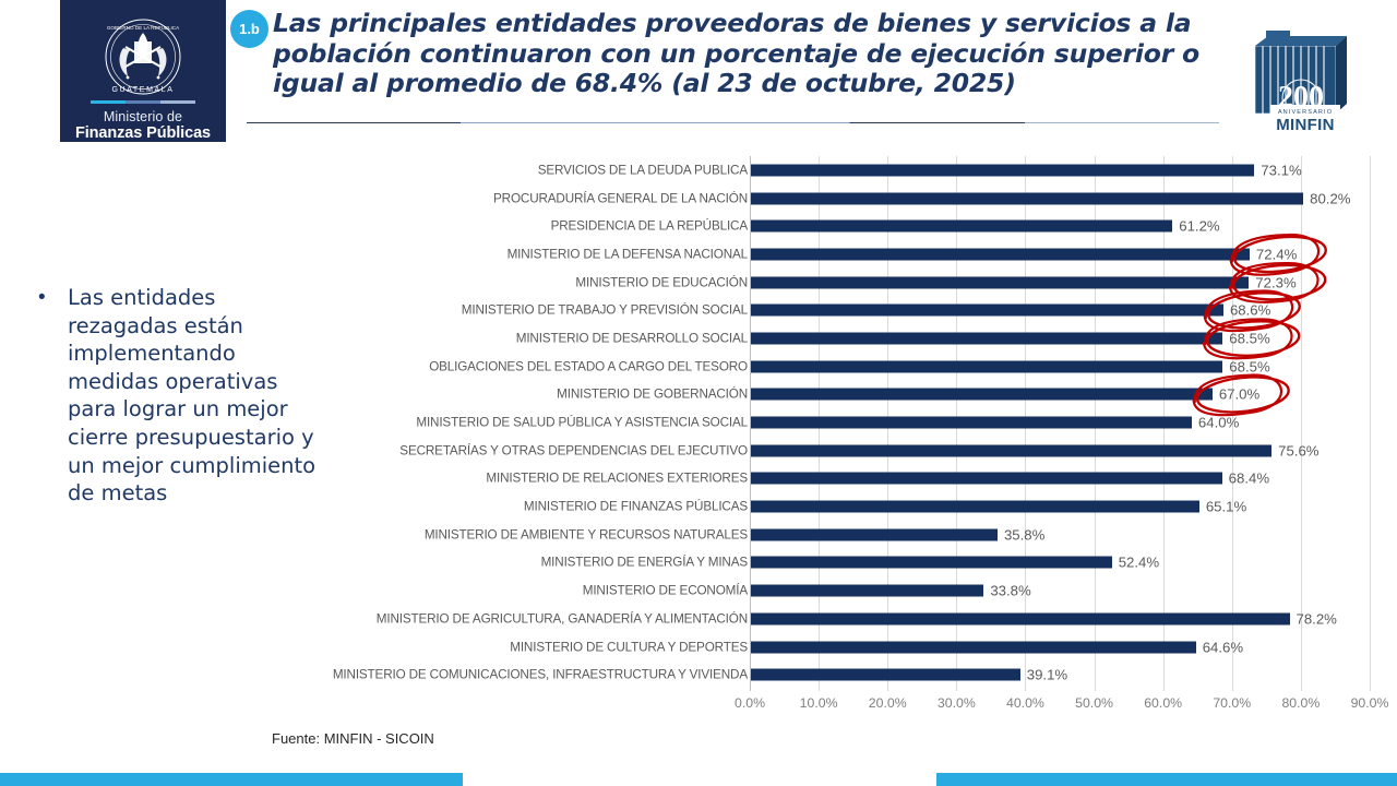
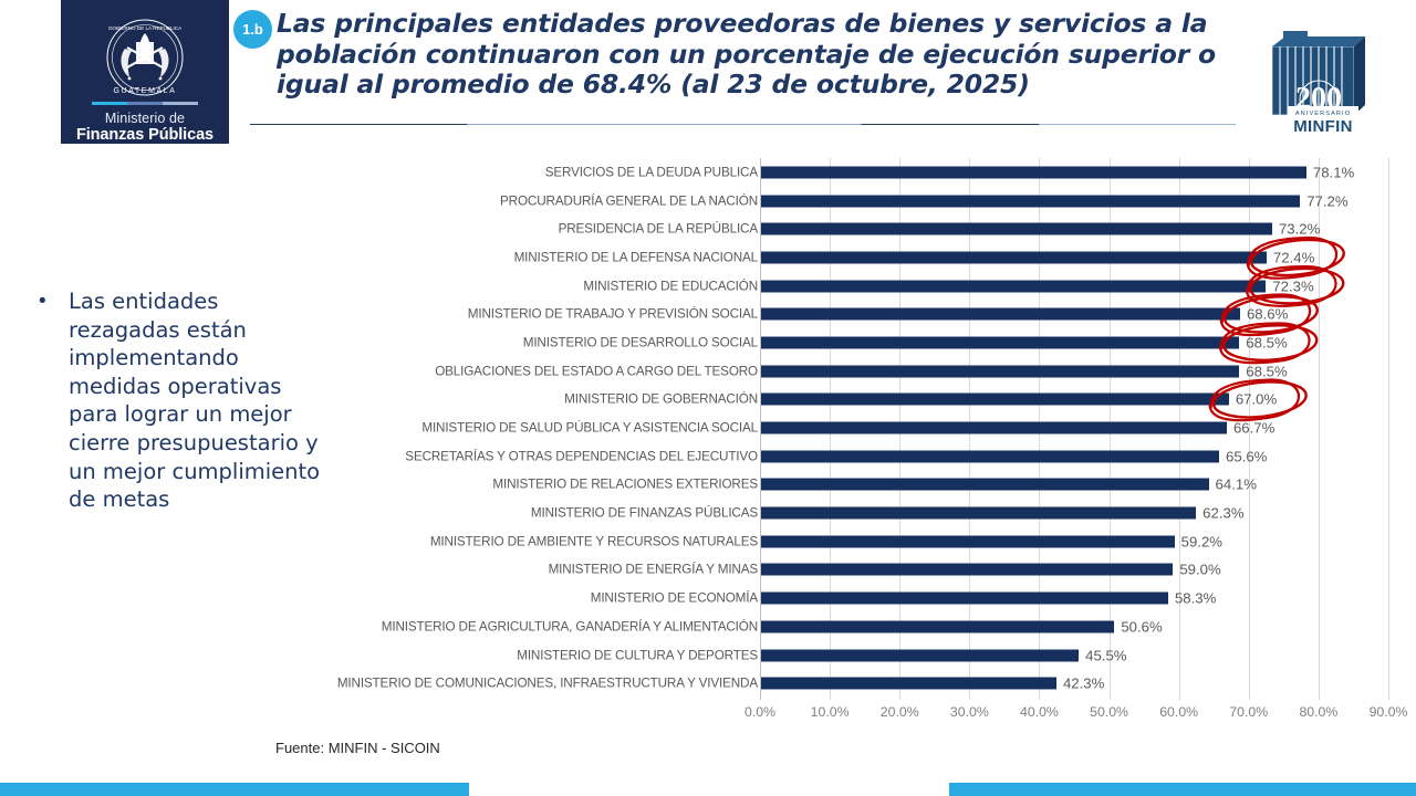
SERVICIOS DE LA DEUDA PUBLICA: 73.1% -> 78.1%
PROCURADURÍA GENERAL DE LA NACIÓN: 80.2% -> 77.2%
PRESIDENCIA DE LA REPÚBLICA: 61.2% -> 73.2%
MINISTERIO DE SALUD PÚBLICA Y ASISTENCIA SOCIAL: 64.0% -> 66.7%
SECRETARÍAS Y OTRAS DEPENDENCIAS DEL EJECUTIVO: 75.6% -> 65.6%
MINISTERIO DE RELACIONES EXTERIORES: 68.4% -> 64.1%
MINISTERIO DE FINANZAS PÚBLICAS: 65.1% -> 62.3%
MINISTERIO DE AMBIENTE Y RECURSOS NATURALES: 35.8% -> 59.2%
MINISTERIO DE ENERGÍA Y MINAS: 52.4% -> 59.0%
MINISTERIO DE ECONOMÍA: 33.8% -> 58.3%
MINISTERIO DE AGRICULTURA, GANADERÍA Y ALIMENTACIÓN: 78.2% -> 50.6%
MINISTERIO DE CULTURA Y DEPORTES: 64.6% -> 45.5%
MINISTERIO DE COMUNICACIONES, INFRAESTRUCTURA Y VIVIENDA: 39.1% -> 42.3%
